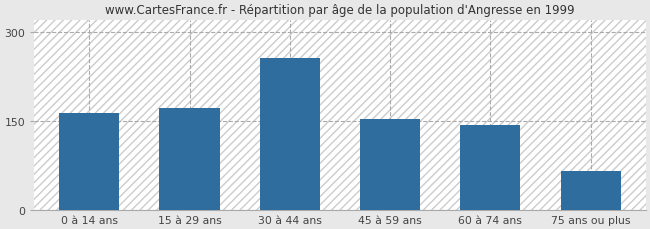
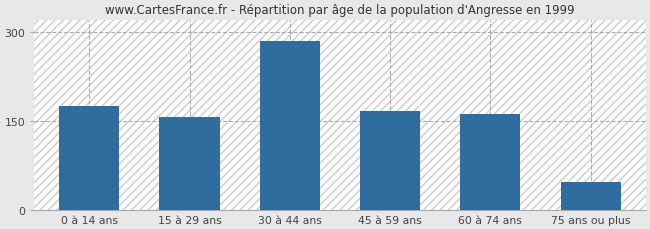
0 à 14 ans: 164 -> 175
15 à 29 ans: 172 -> 157
30 à 44 ans: 256 -> 285
45 à 59 ans: 154 -> 167
60 à 74 ans: 144 -> 162
75 ans ou plus: 66 -> 47
